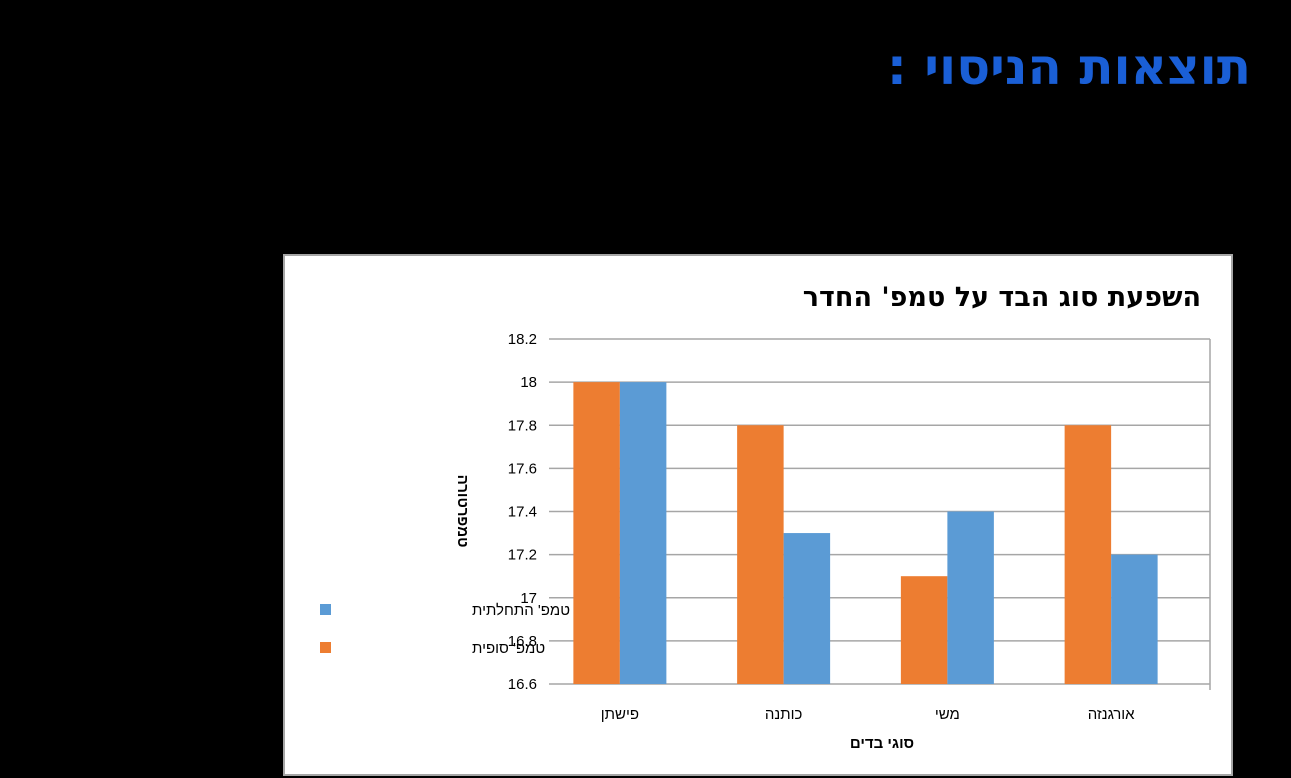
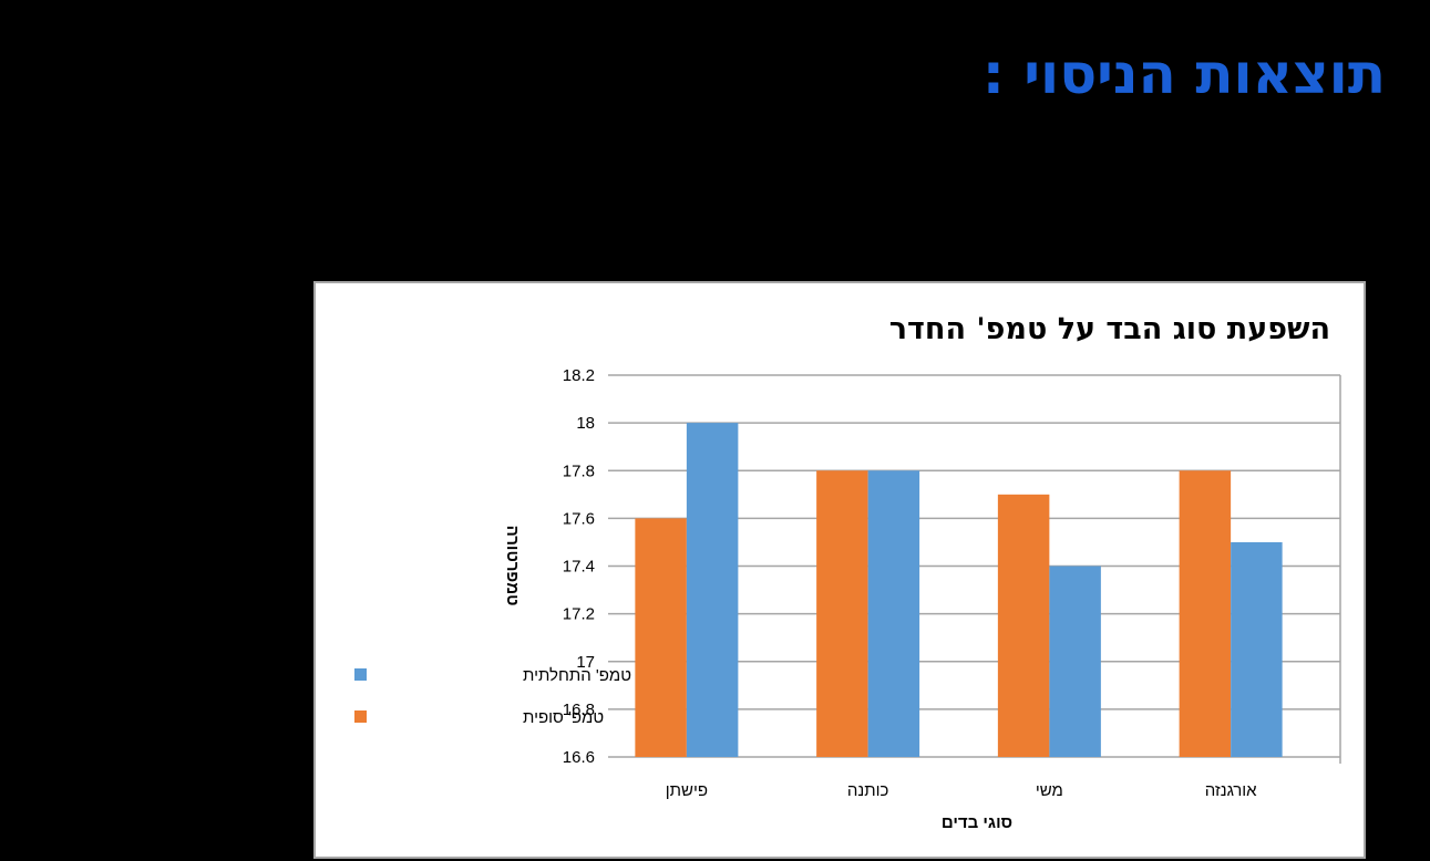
טמפ' סופית/פישתן: 18.0 -> 17.6
טמפ' התחלתית/כותנה: 17.3 -> 17.8
טמפ' סופית/משי: 17.1 -> 17.7
טמפ' התחלתית/אורגנזה: 17.2 -> 17.5
